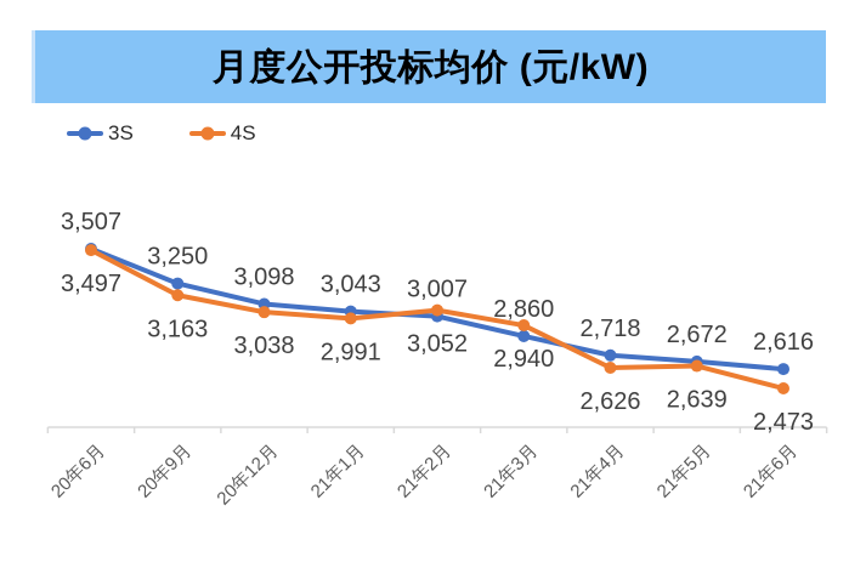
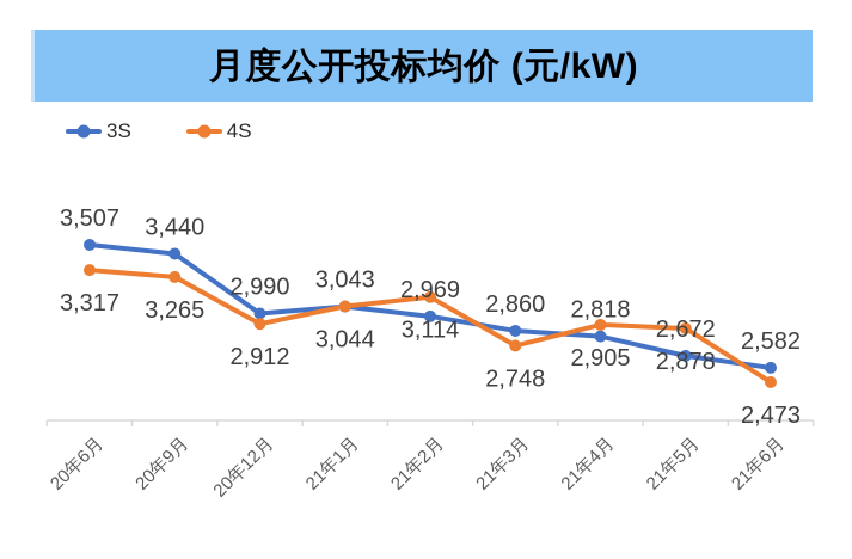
4S/20年6月: 3,497 -> 3,317
3S/20年9月: 3,250 -> 3,440
4S/20年9月: 3,163 -> 3,265
3S/20年12月: 3,098 -> 2,990
4S/20年12月: 3,038 -> 2,912
4S/21年1月: 2,991 -> 3,044
3S/21年2月: 3,007 -> 2,969
4S/21年2月: 3,052 -> 3,114
4S/21年3月: 2,940 -> 2,748
3S/21年4月: 2,718 -> 2,818
4S/21年4月: 2,626 -> 2,905
4S/21年5月: 2,639 -> 2,878
3S/21年6月: 2,616 -> 2,582
